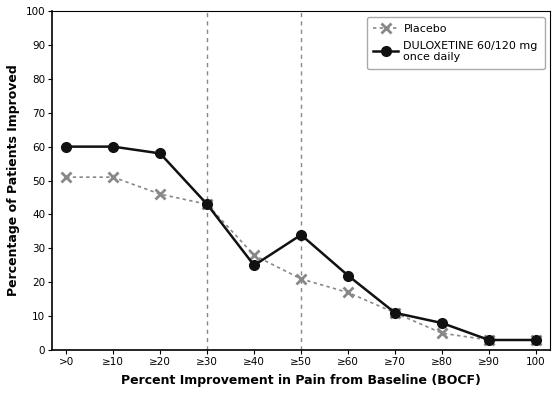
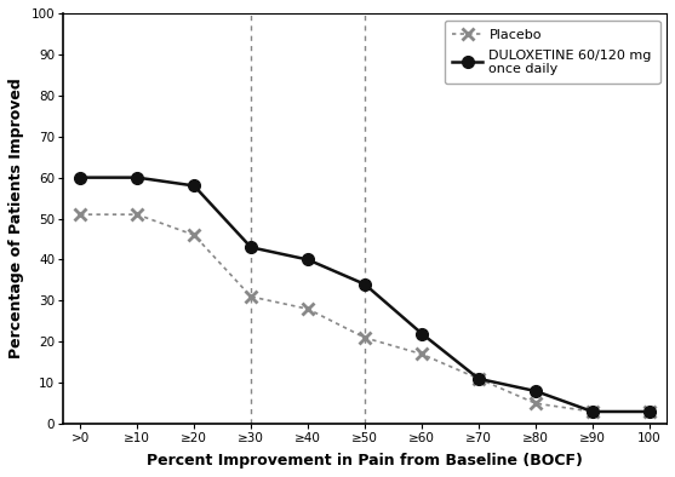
Placebo/≥30: 43 -> 31
DULOXETINE 60/120 mg once daily/≥40: 25 -> 40
